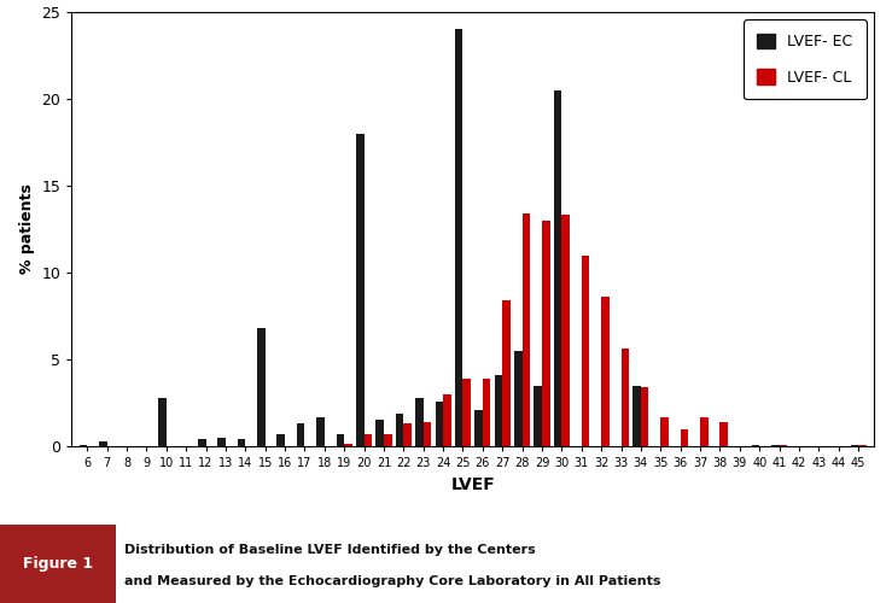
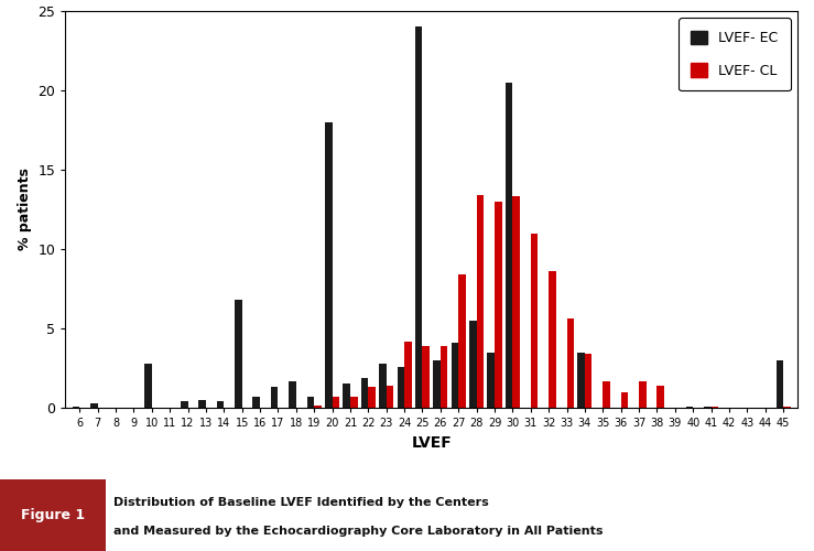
LVEF- CL/24: 3.0 -> 4.2
LVEF- EC/26: 2.1 -> 3.0
LVEF- EC/45: 0.1 -> 3.0
